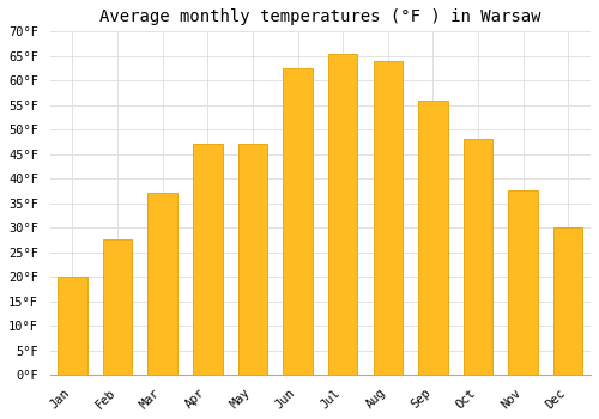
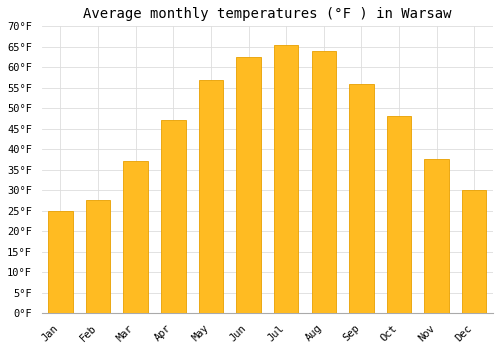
Jan: 20.0°F -> 25.0°F
May: 47.0°F -> 57.0°F
